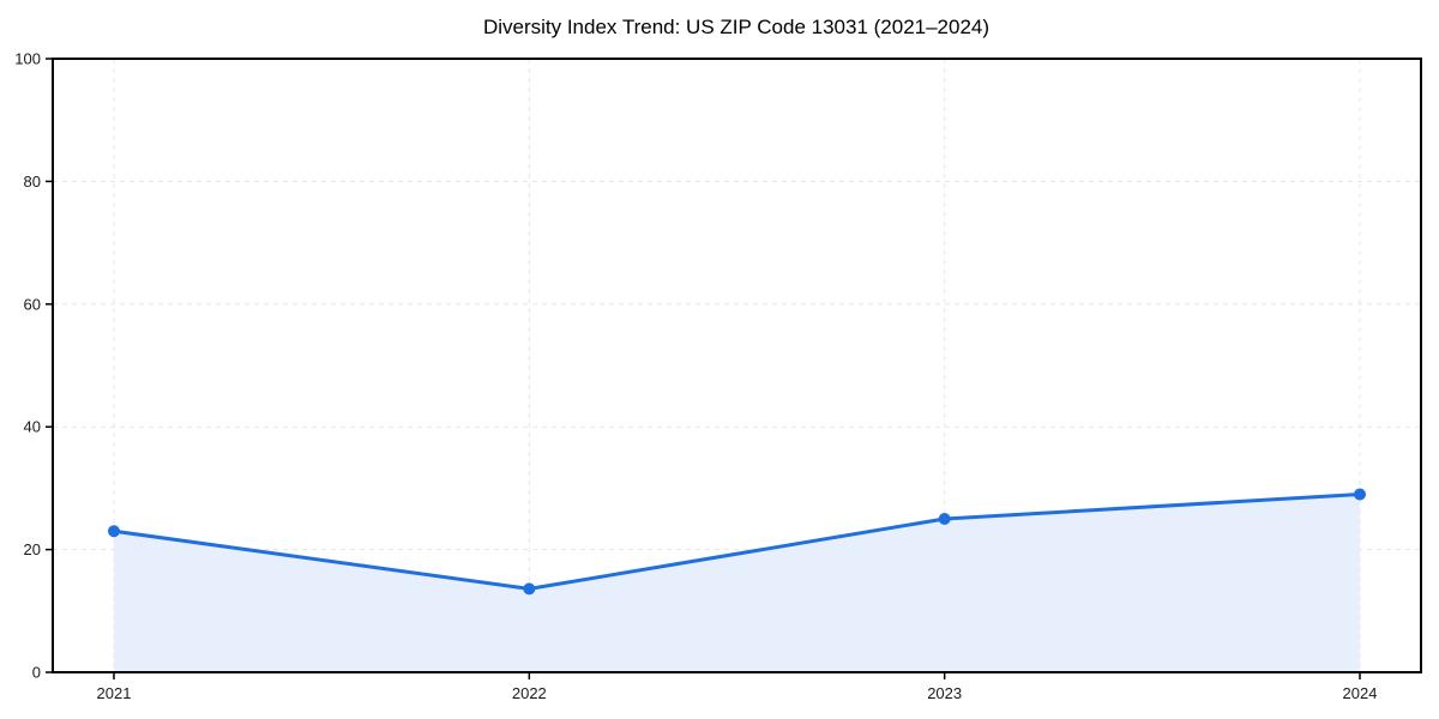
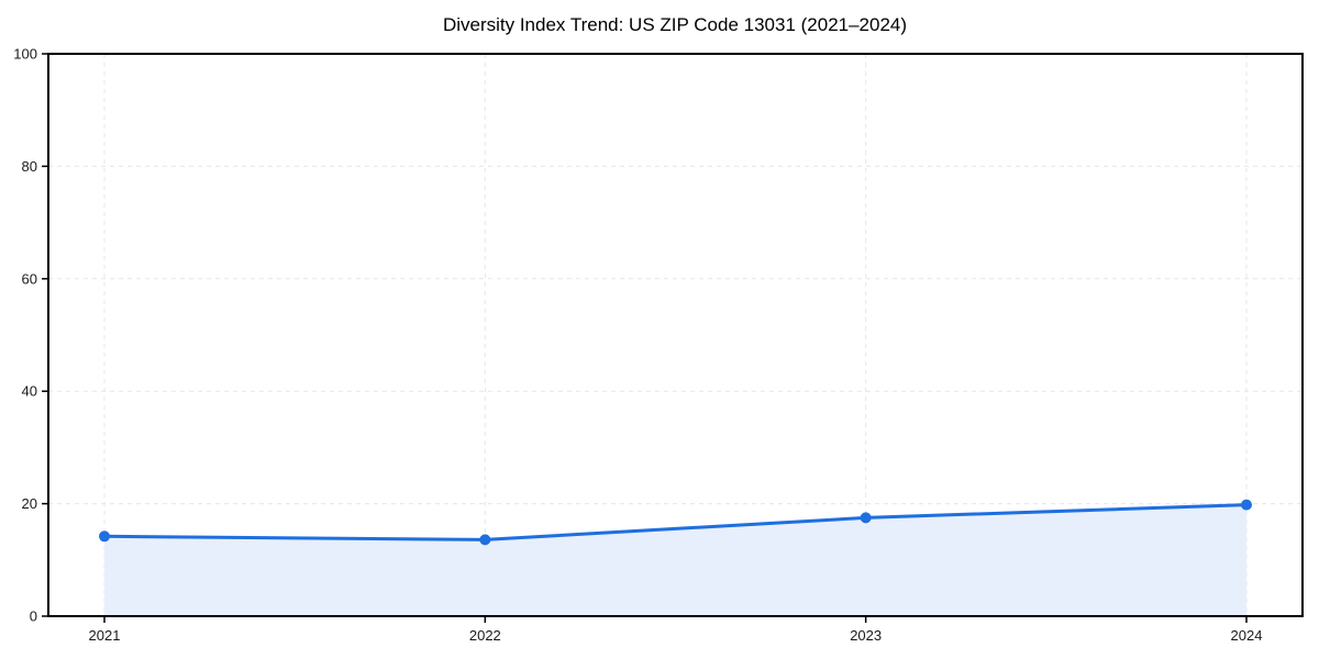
2021: 23 -> 14
2023: 25 -> 18
2024: 29 -> 20
